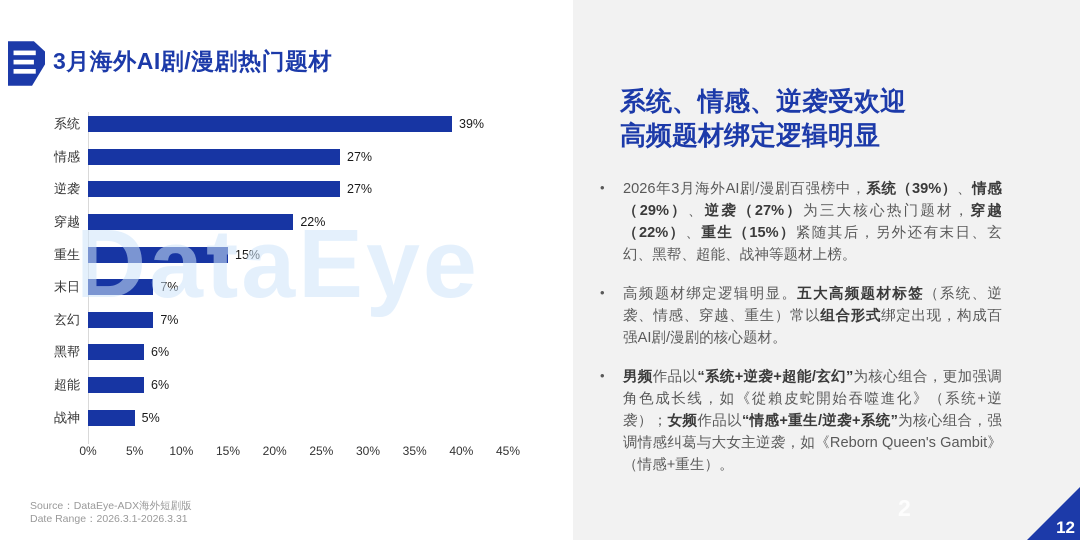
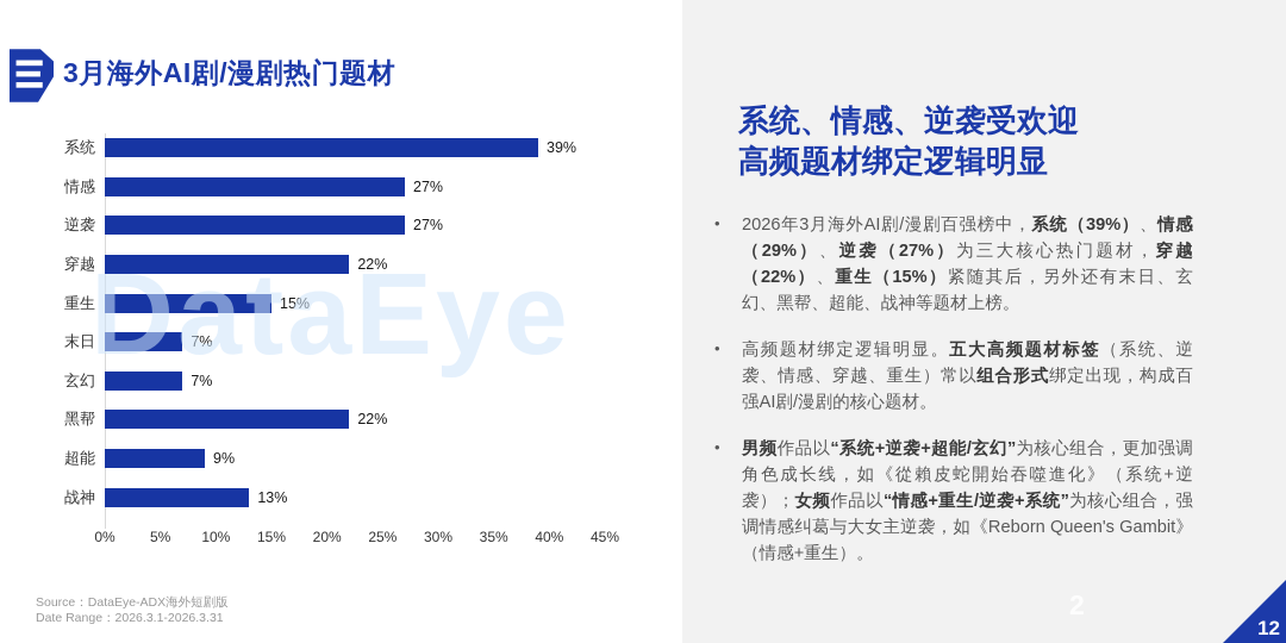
黑帮: 6% -> 22%
超能: 6% -> 9%
战神: 5% -> 13%
